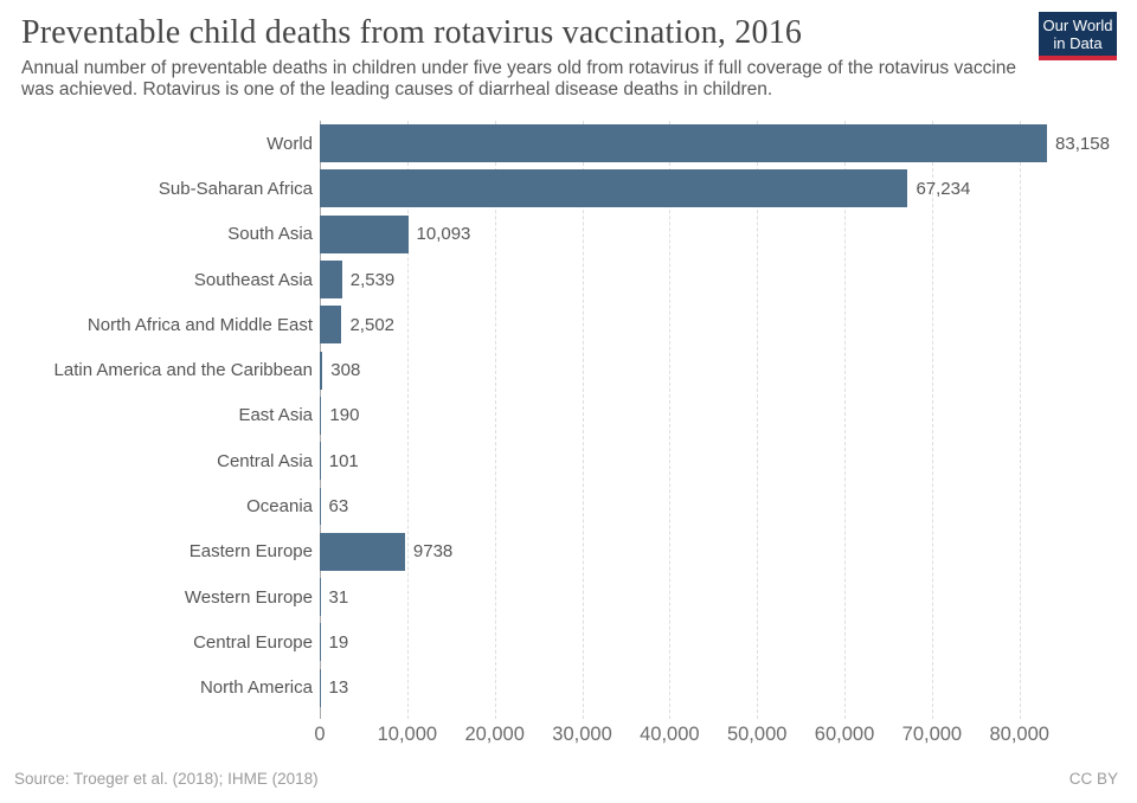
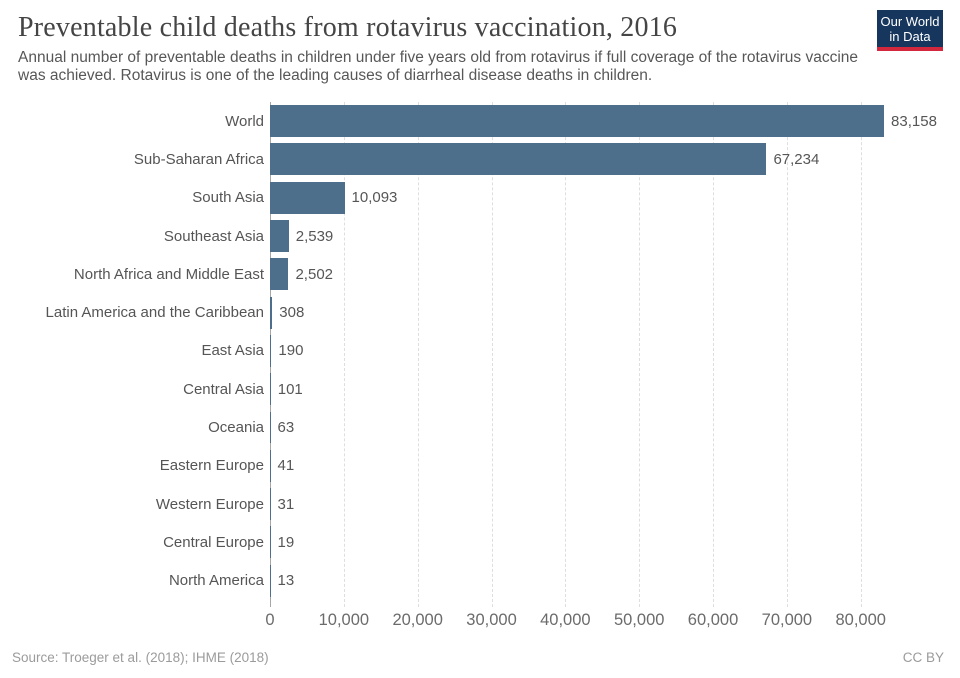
Eastern Europe: 9738 -> 41
